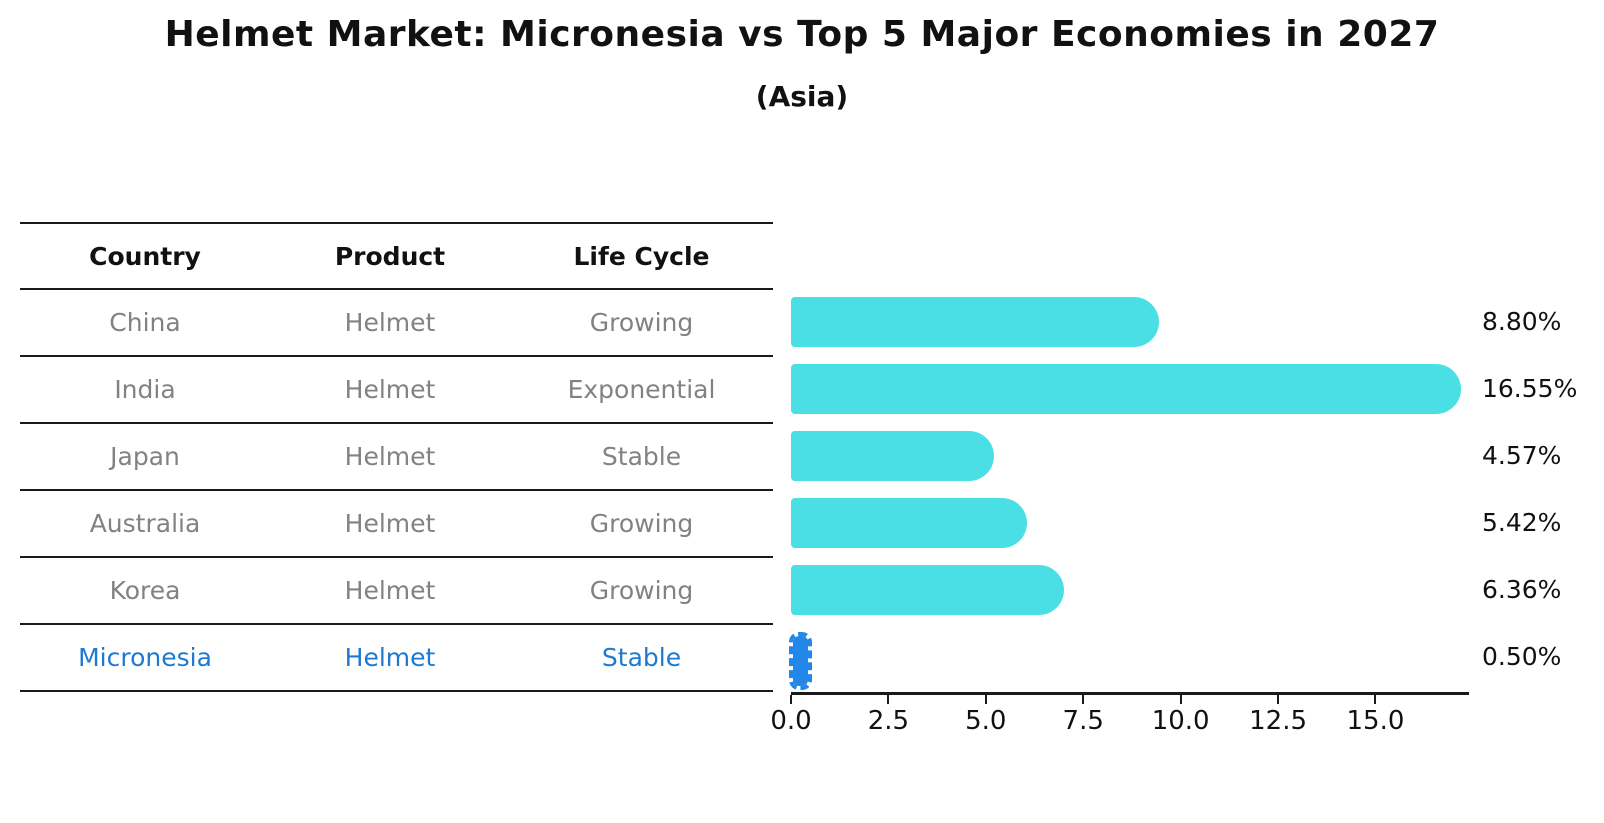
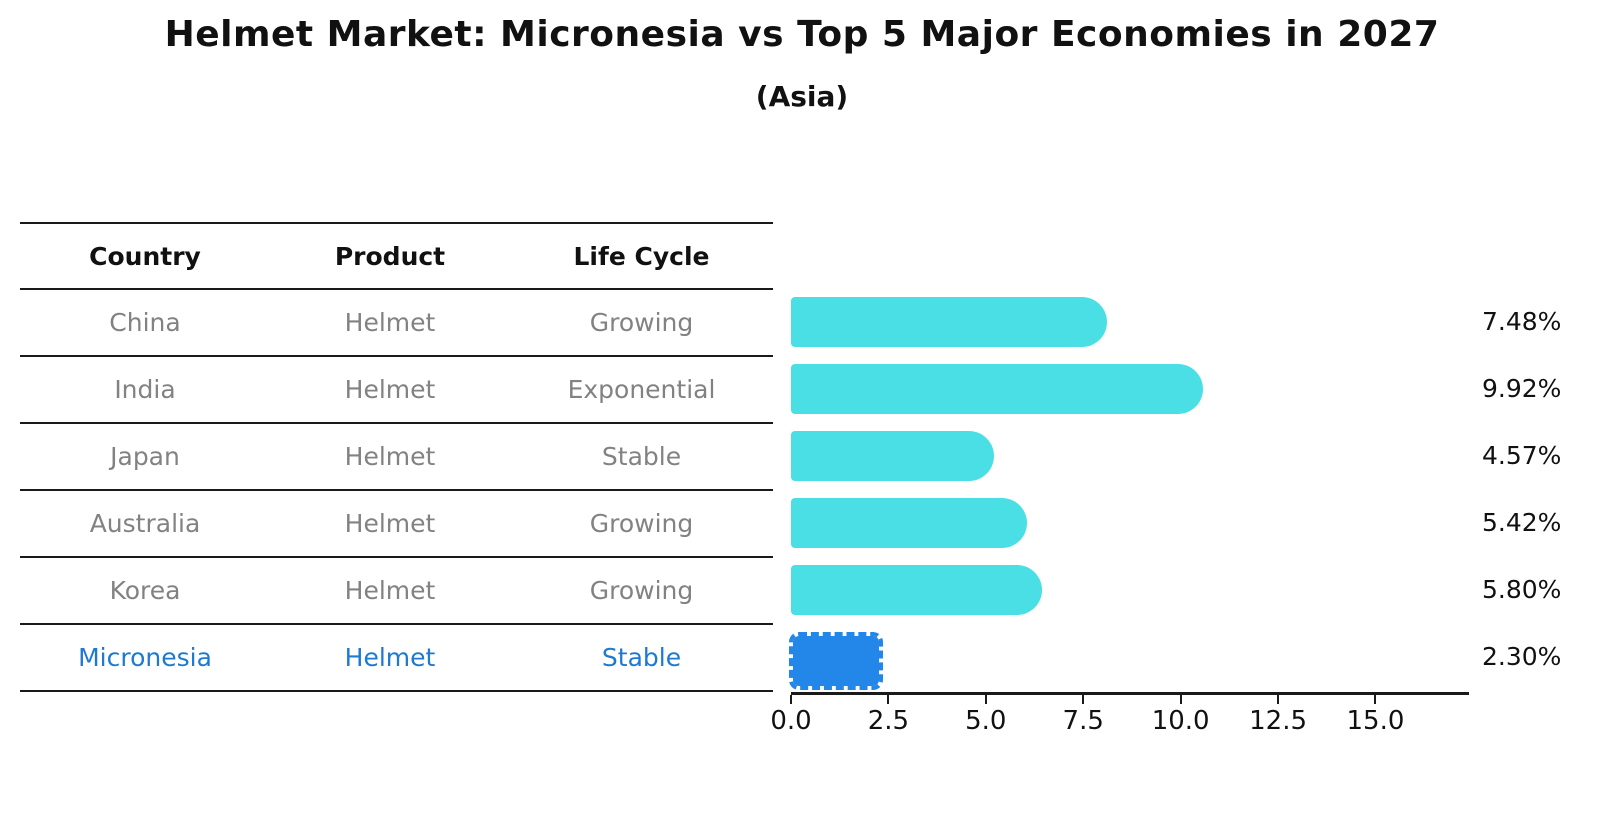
China: 8.80% -> 7.48%
India: 16.55% -> 9.92%
Korea: 6.36% -> 5.80%
Micronesia: 0.50% -> 2.30%
